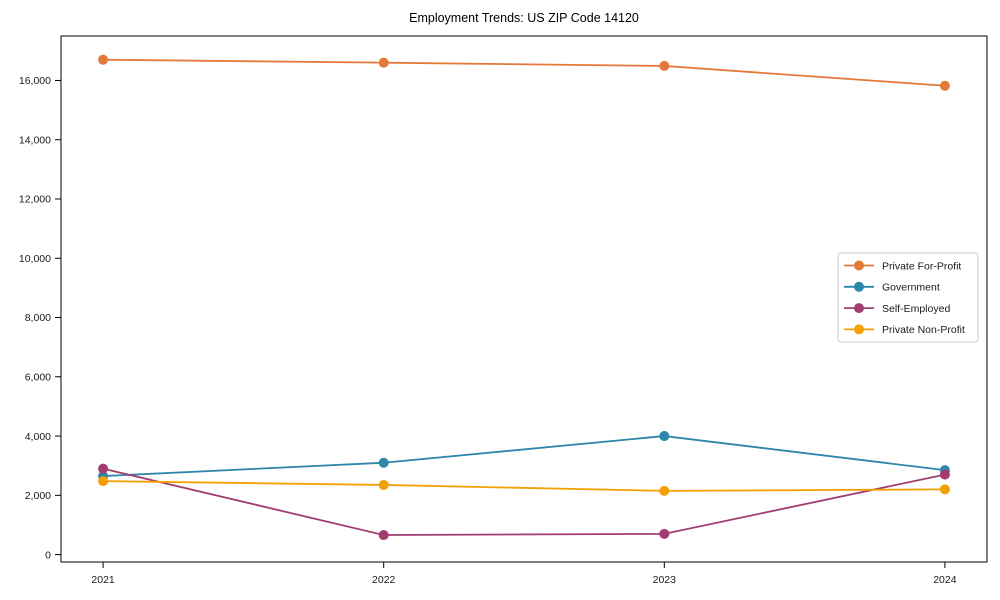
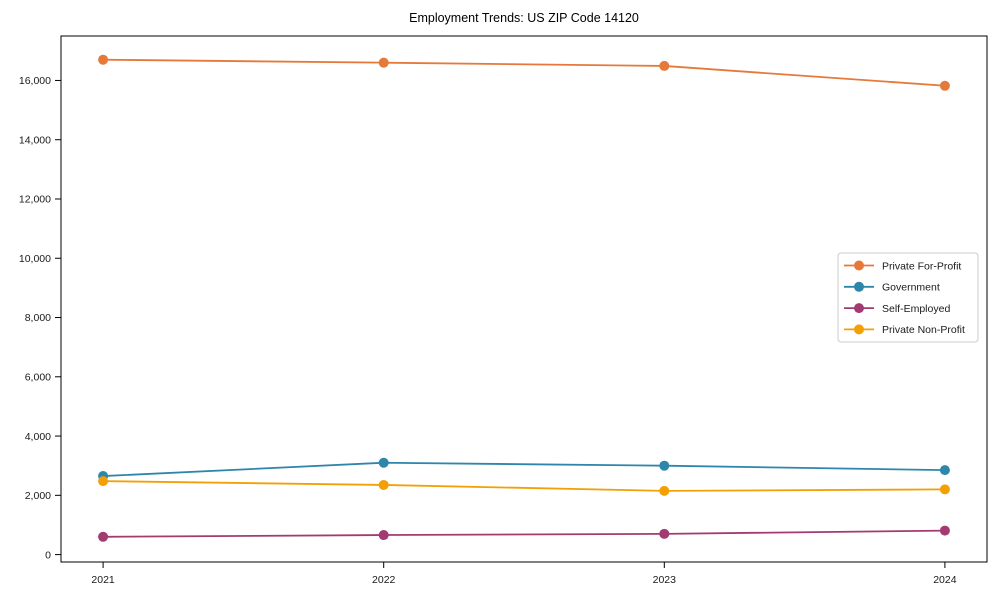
Self-Employed/2021: 2900 -> 600
Government/2023: 4000 -> 3000
Self-Employed/2024: 2700 -> 800
